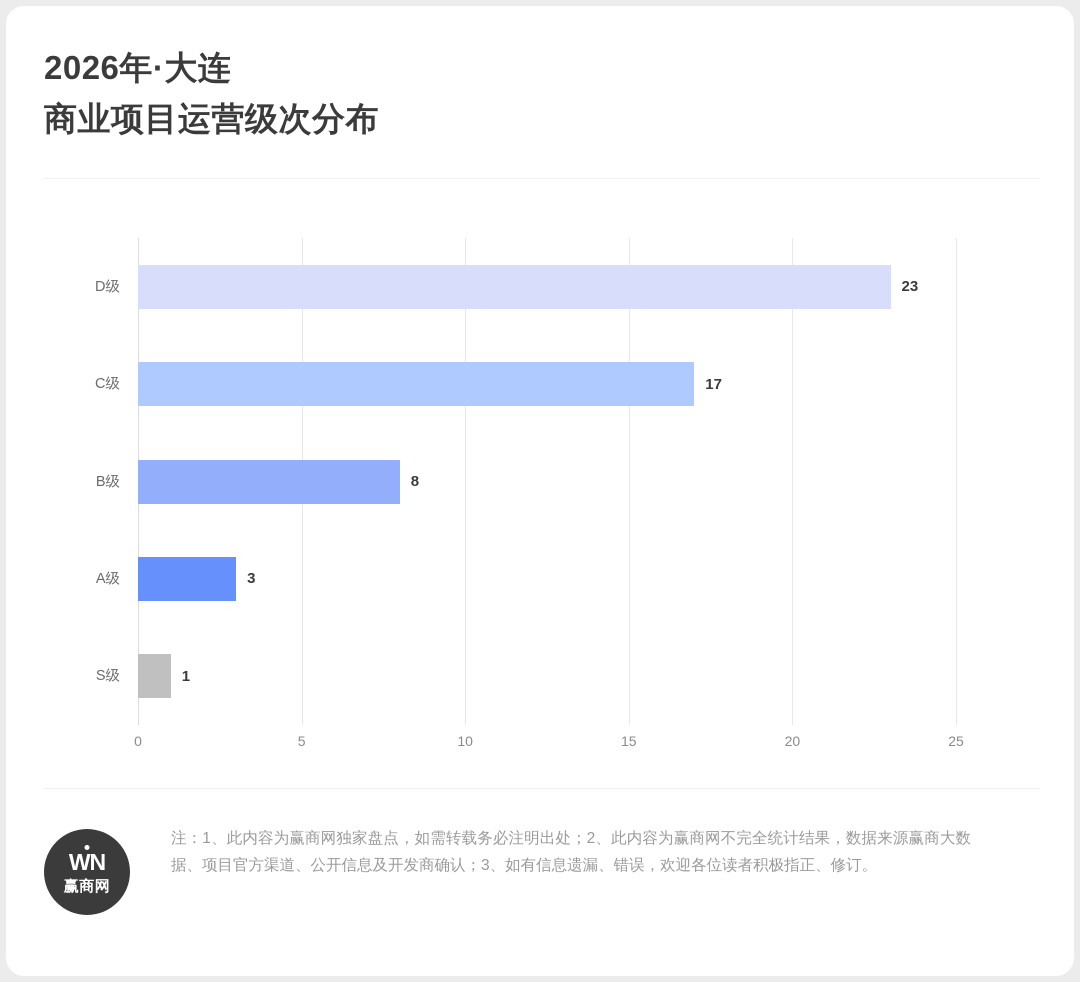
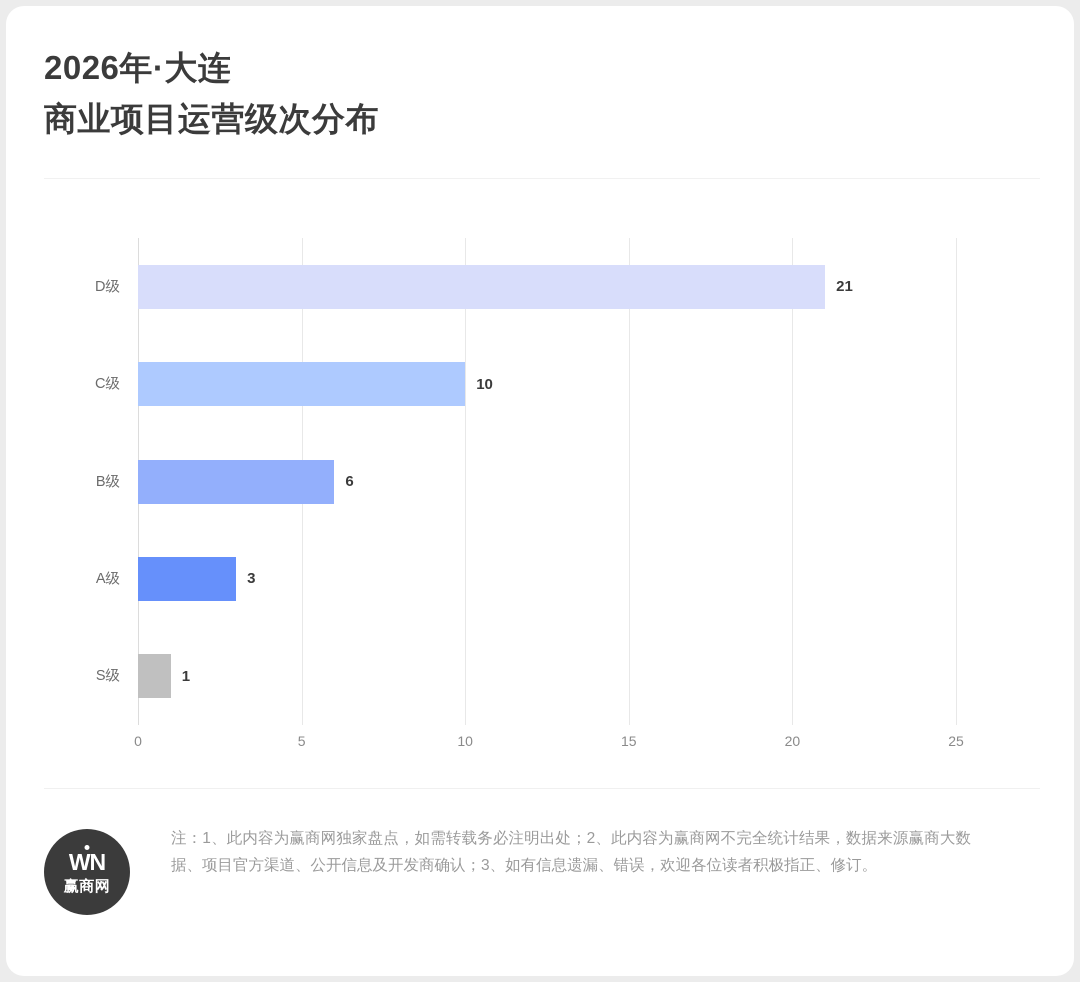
D级: 23 -> 21
C级: 17 -> 10
B级: 8 -> 6
